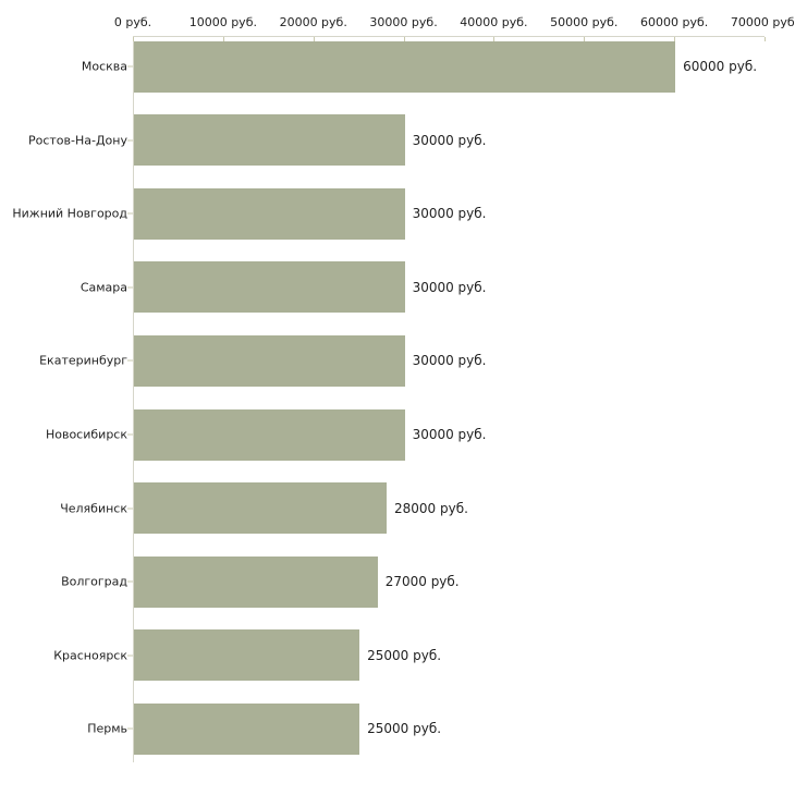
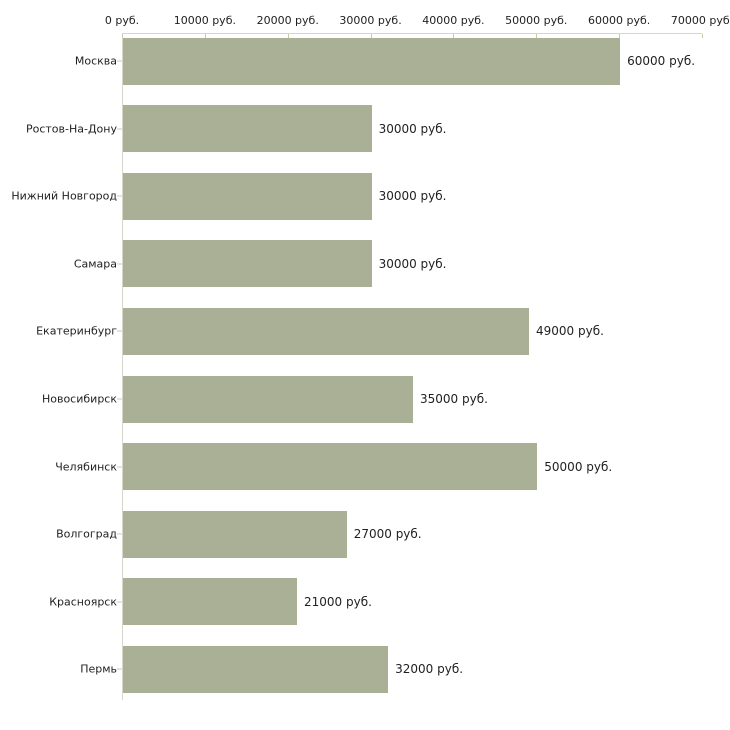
Екатеринбург: 30000 -> 49000
Новосибирск: 30000 -> 35000
Челябинск: 28000 -> 50000
Красноярск: 25000 -> 21000
Пермь: 25000 -> 32000
